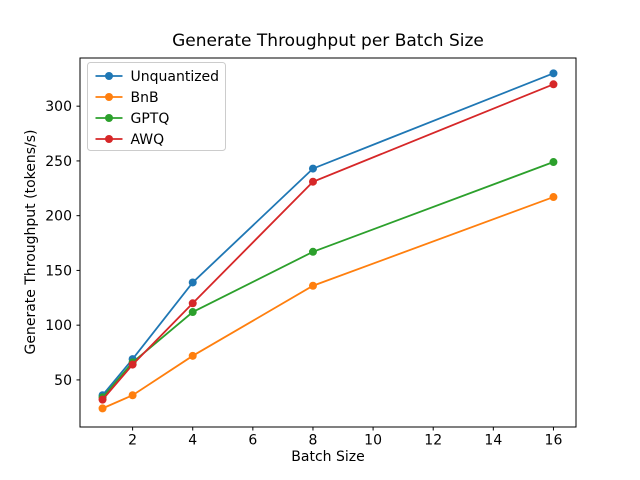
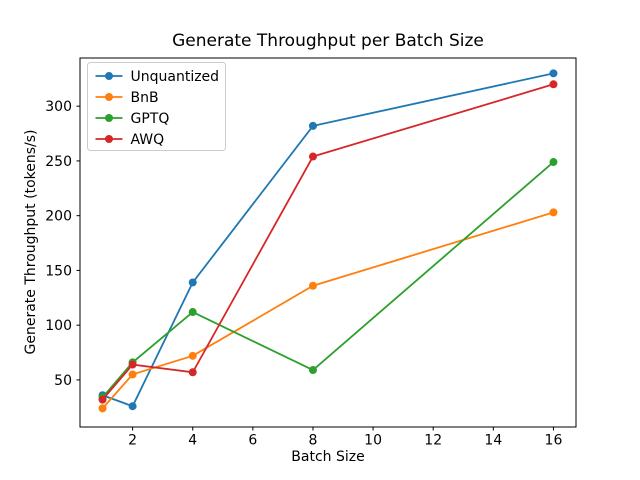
Unquantized/2: 69 -> 26
BnB/2: 36 -> 55
AWQ/4: 120 -> 57
Unquantized/8: 243 -> 282
GPTQ/8: 167 -> 59
AWQ/8: 231 -> 254
BnB/16: 217 -> 203
